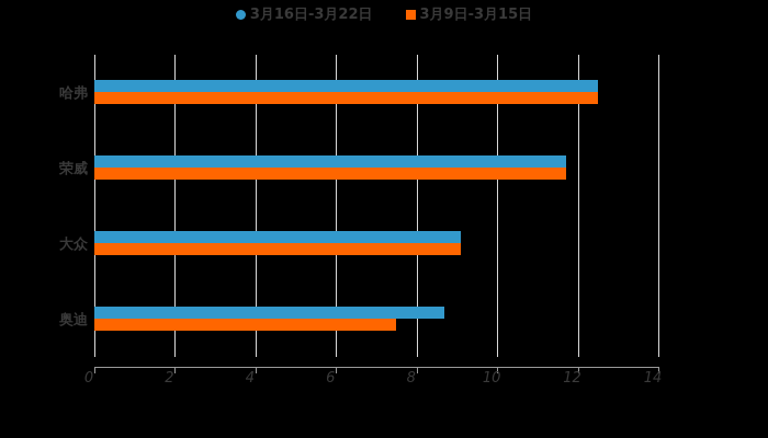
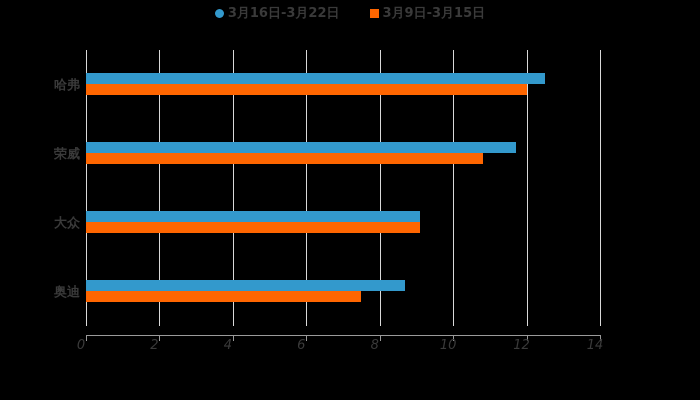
3月9日-3月15日/哈弗: 12.5 -> 12.0
3月9日-3月15日/荣威: 11.7 -> 10.8
